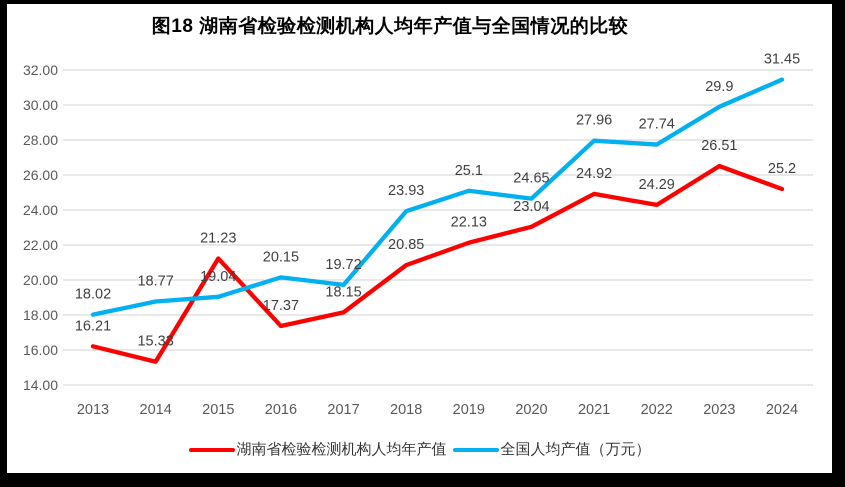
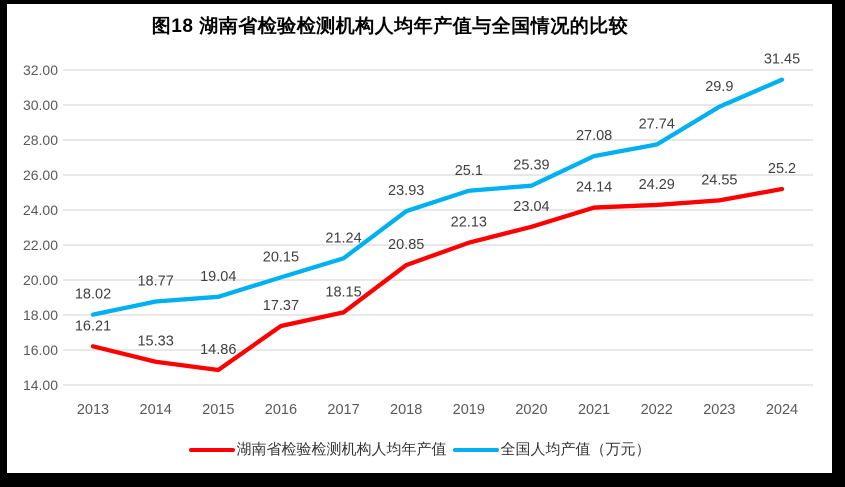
湖南省检验检测机构人均年产值/2015: 21.23 -> 14.86
全国人均产值（万元）/2017: 19.72 -> 21.24
全国人均产值（万元）/2020: 24.65 -> 25.39
湖南省检验检测机构人均年产值/2021: 24.92 -> 24.14
全国人均产值（万元）/2021: 27.96 -> 27.08
湖南省检验检测机构人均年产值/2023: 26.51 -> 24.55
